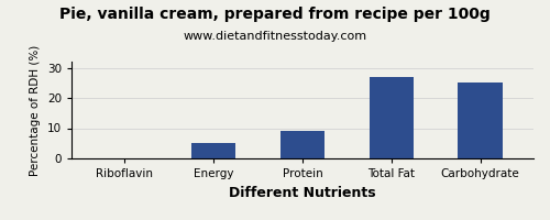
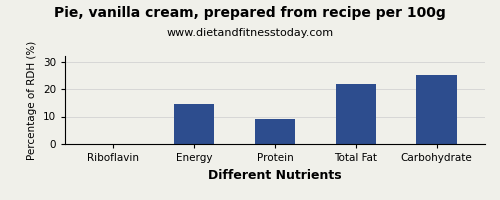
Energy: 5.0 -> 14.5
Total Fat: 27.0 -> 22.0
